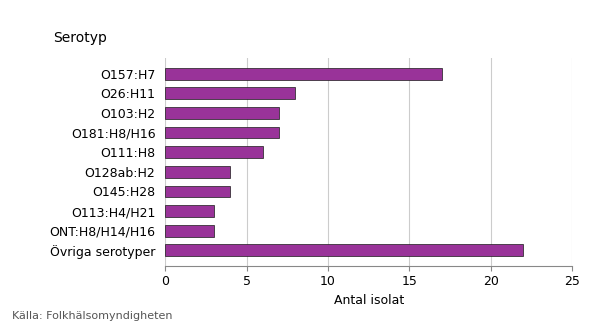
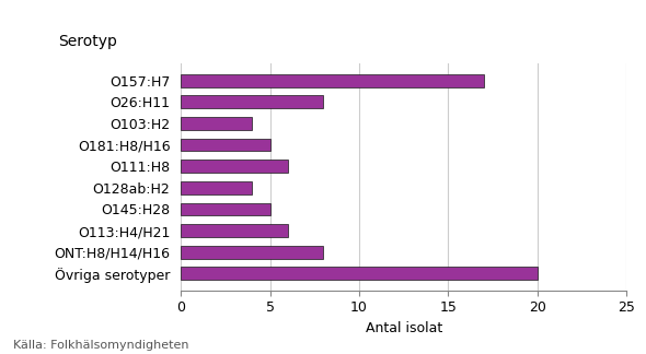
O103:H2: 7 -> 4
O181:H8/H16: 7 -> 5
O145:H28: 4 -> 5
O113:H4/H21: 3 -> 6
ONT:H8/H14/H16: 3 -> 8
Övriga serotyper: 22 -> 20
